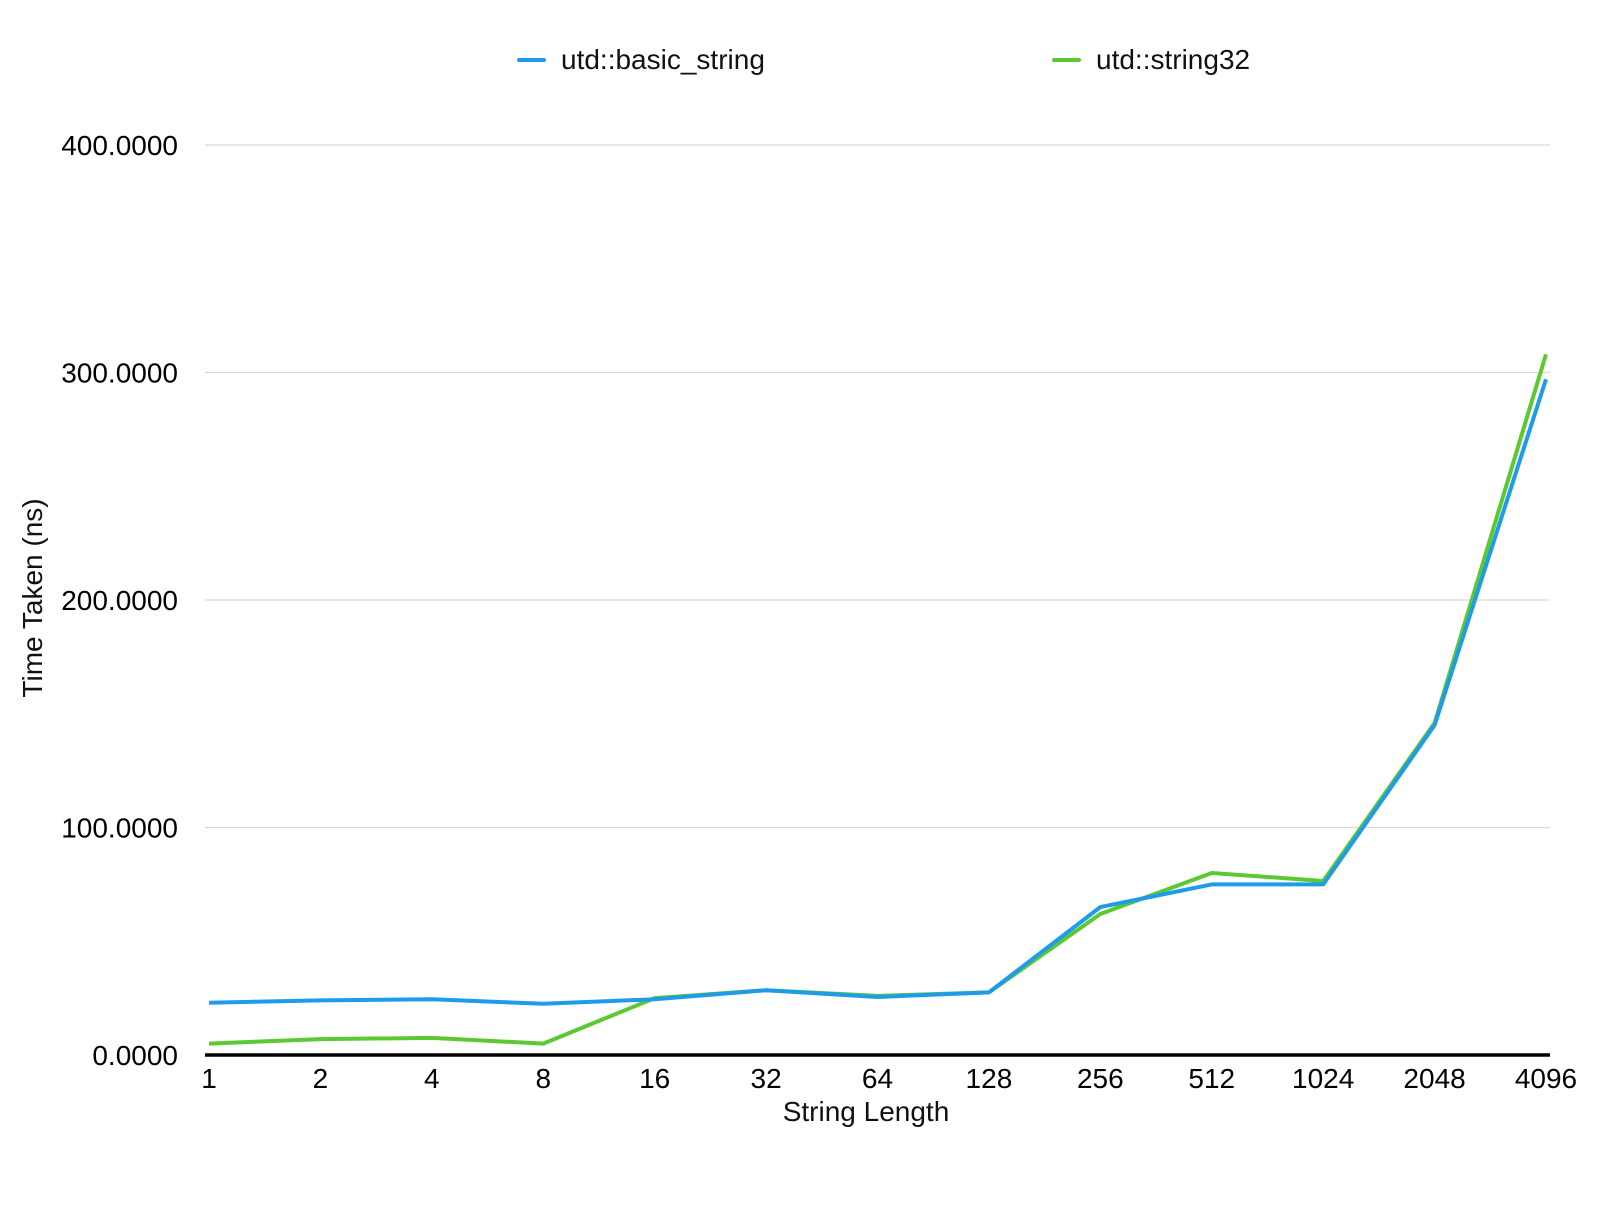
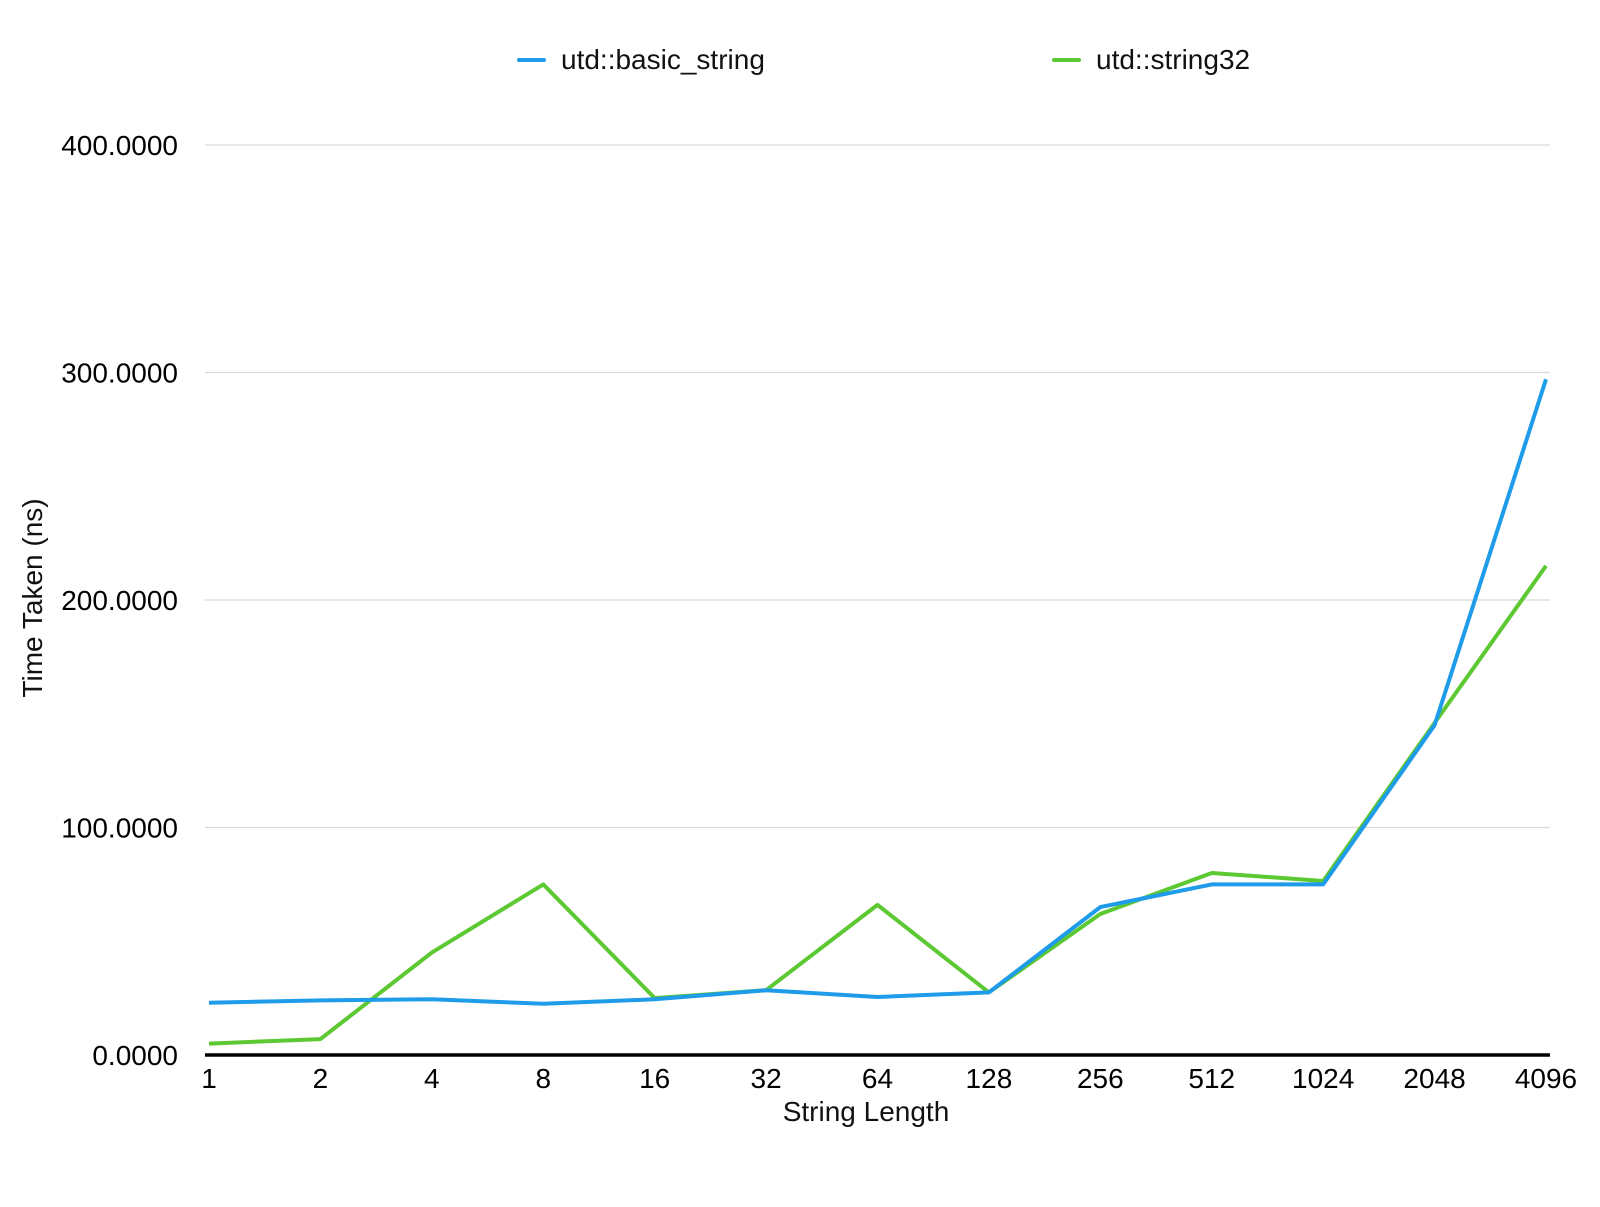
utd::string32/4: 8 -> 45
utd::string32/8: 5 -> 75
utd::string32/64: 26 -> 66
utd::string32/4096: 308 -> 215
